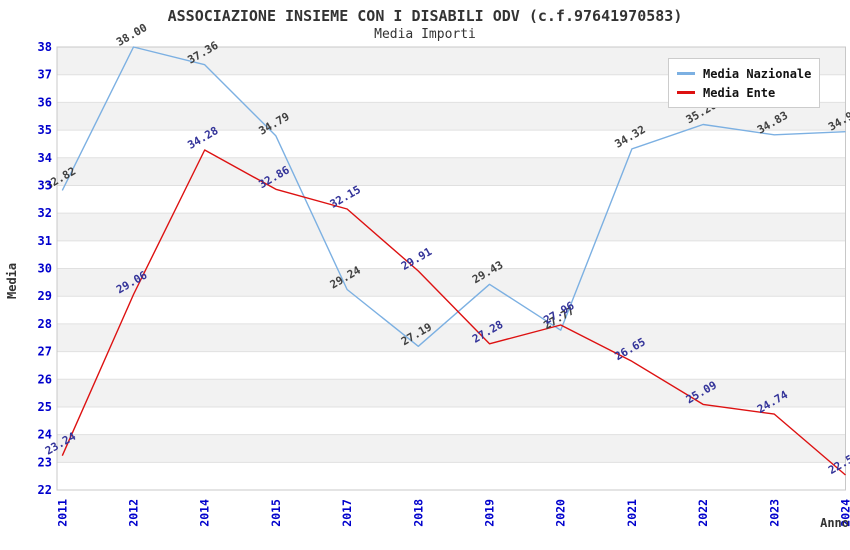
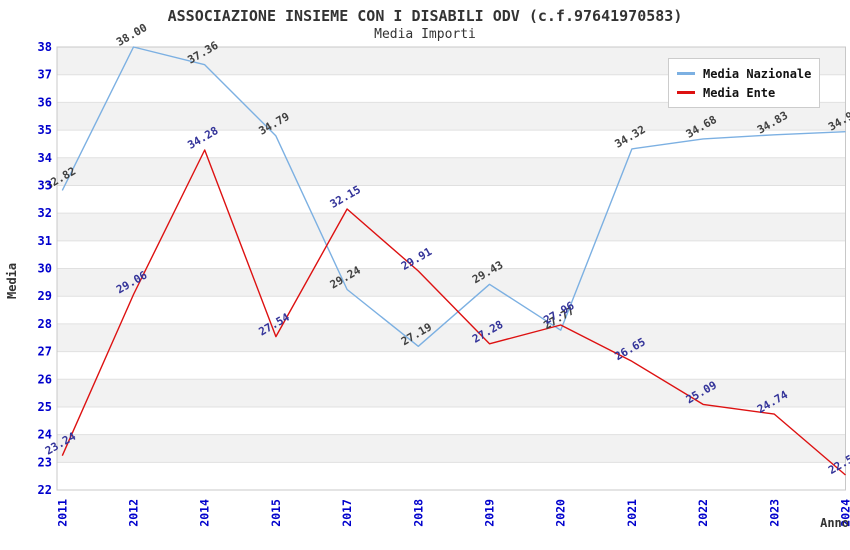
Media Ente/2015: 32.86 -> 27.54
Media Nazionale/2022: 35.20 -> 34.68
